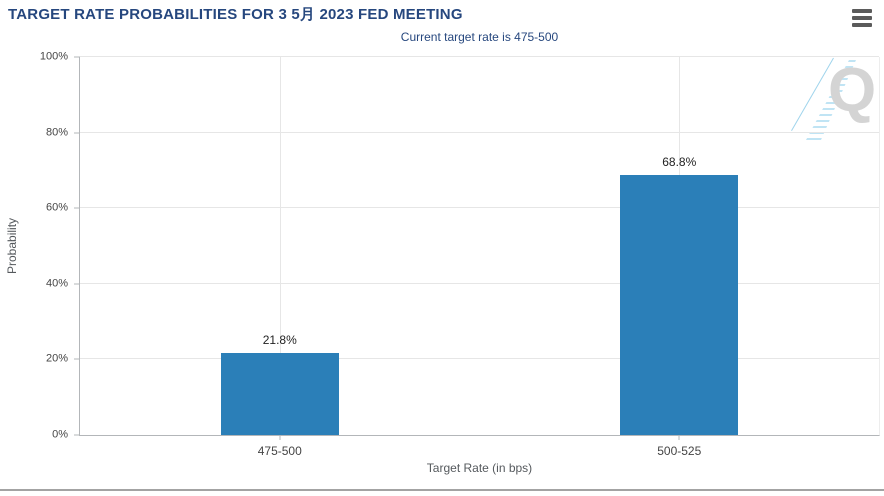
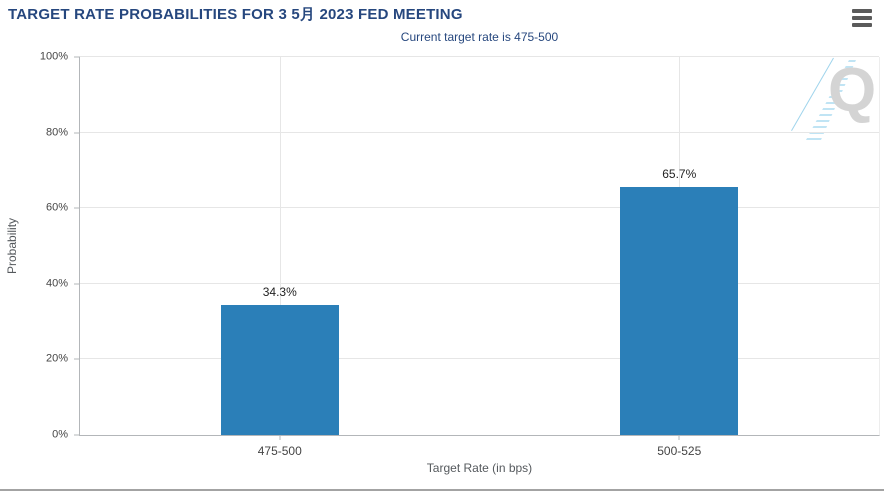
475-500: 21.8% -> 34.3%
500-525: 68.8% -> 65.7%
